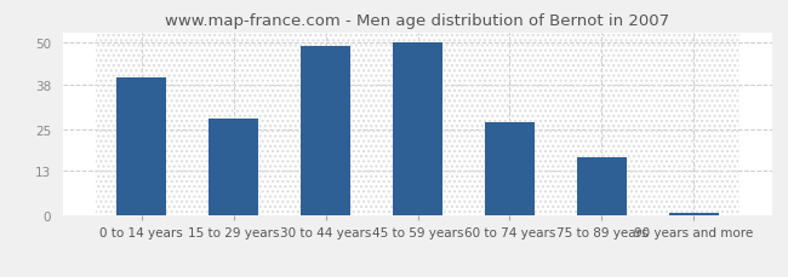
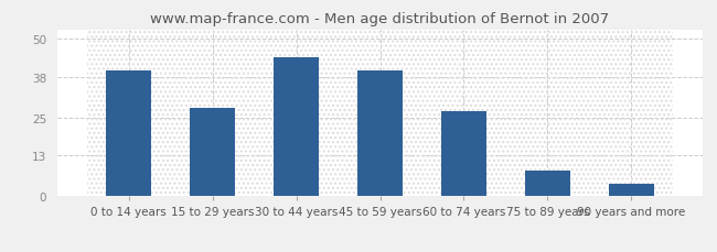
30 to 44 years: 49 -> 44
45 to 59 years: 50 -> 40
75 to 89 years: 17 -> 8
90 years and more: 1 -> 4
